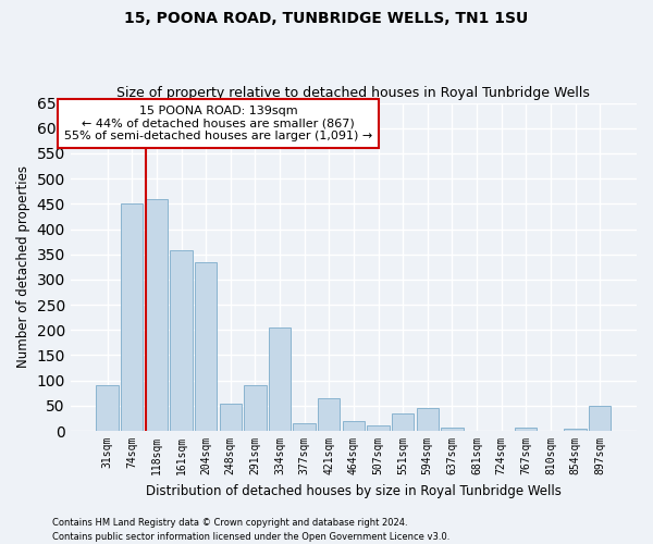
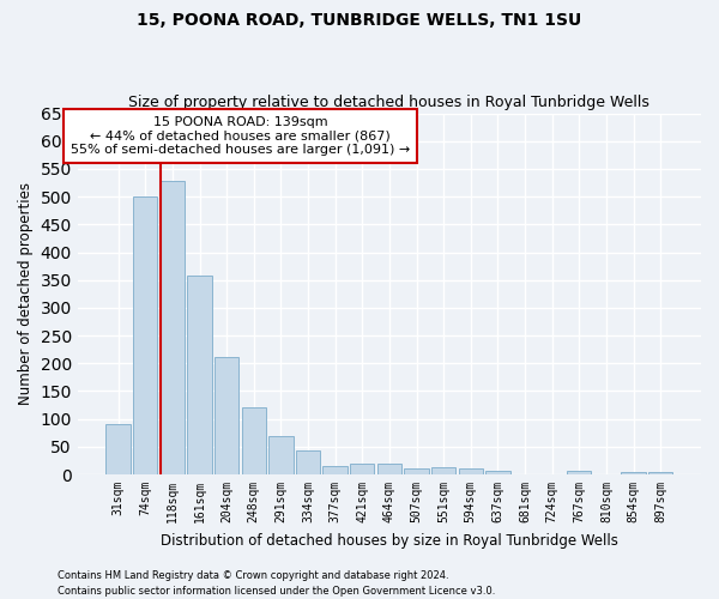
74sqm: 450 -> 500
118sqm: 460 -> 528
204sqm: 335 -> 212
248sqm: 55 -> 121
291sqm: 90 -> 70
334sqm: 205 -> 43
421sqm: 65 -> 20
551sqm: 35 -> 13
594sqm: 45 -> 10
897sqm: 50 -> 5
